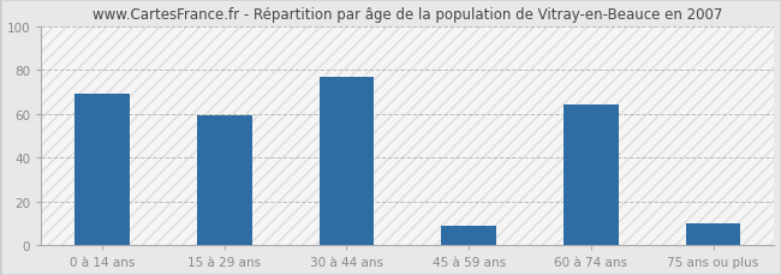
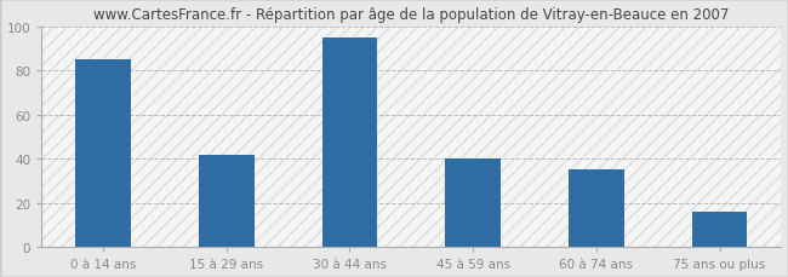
0 à 14 ans: 69 -> 85
15 à 29 ans: 59 -> 42
30 à 44 ans: 77 -> 95
45 à 59 ans: 9 -> 40
60 à 74 ans: 64 -> 35
75 ans ou plus: 10 -> 16
